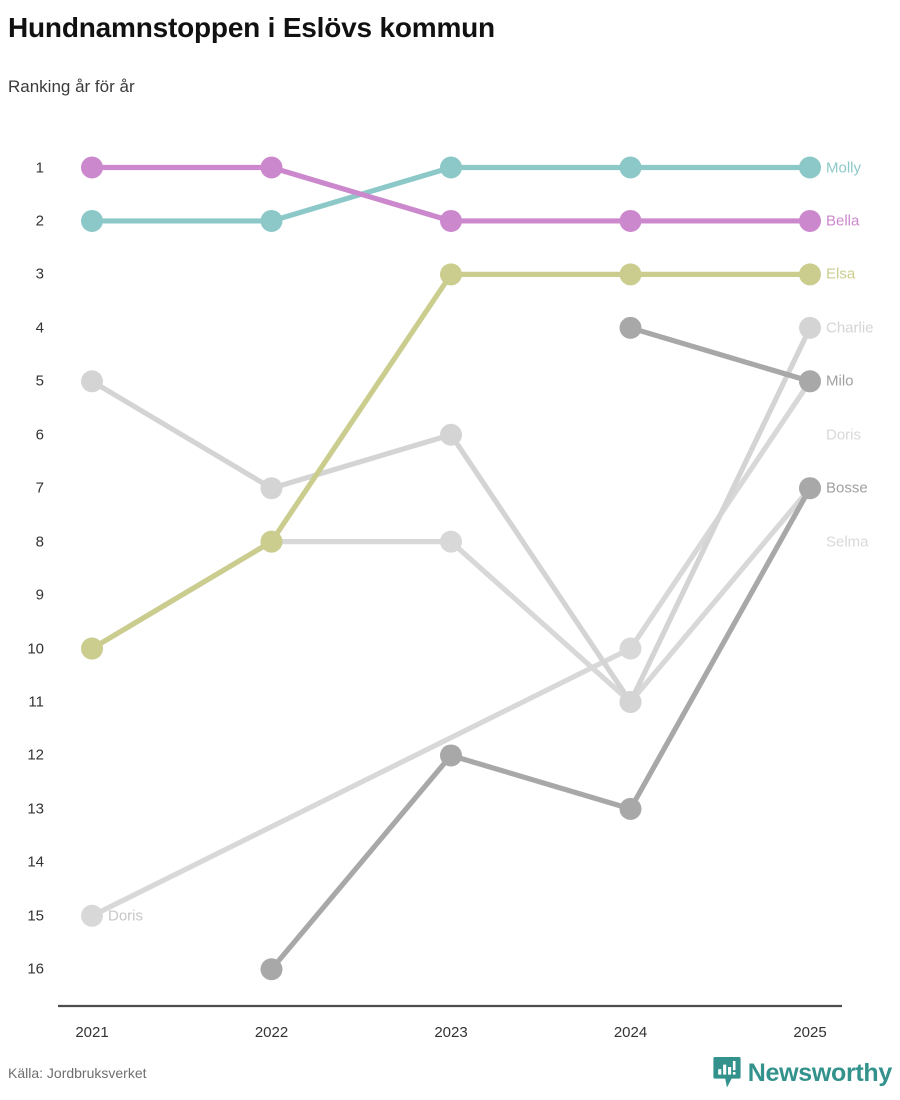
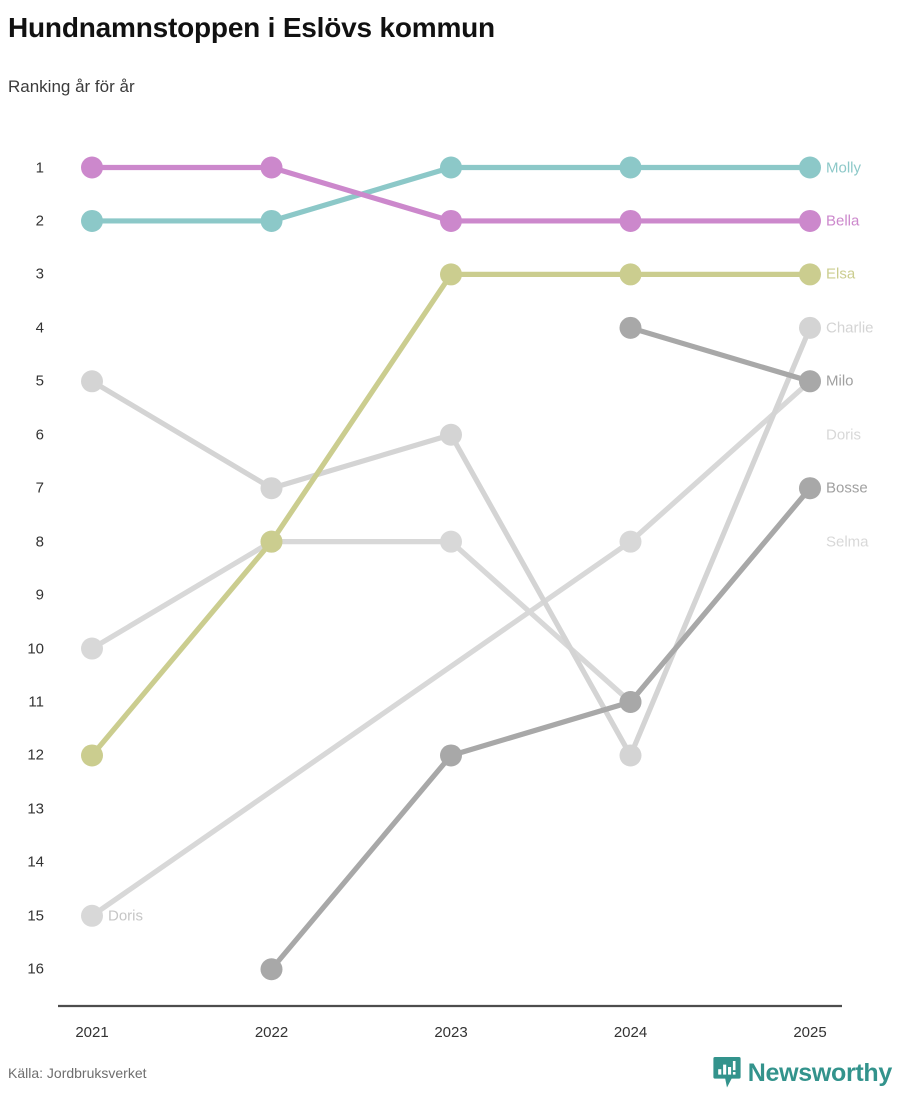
Elsa/2021: 10 -> 12
Charlie/2024: 11 -> 12
Doris/2024: 10 -> 8
Bosse/2024: 13 -> 11
